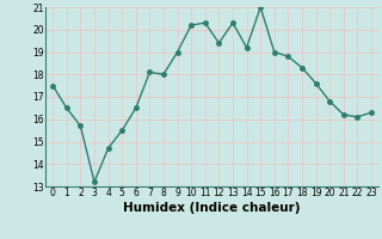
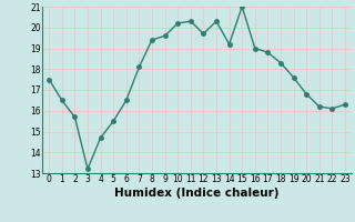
8: 18.0 -> 19.4
9: 19.0 -> 19.6
12: 19.4 -> 19.7
